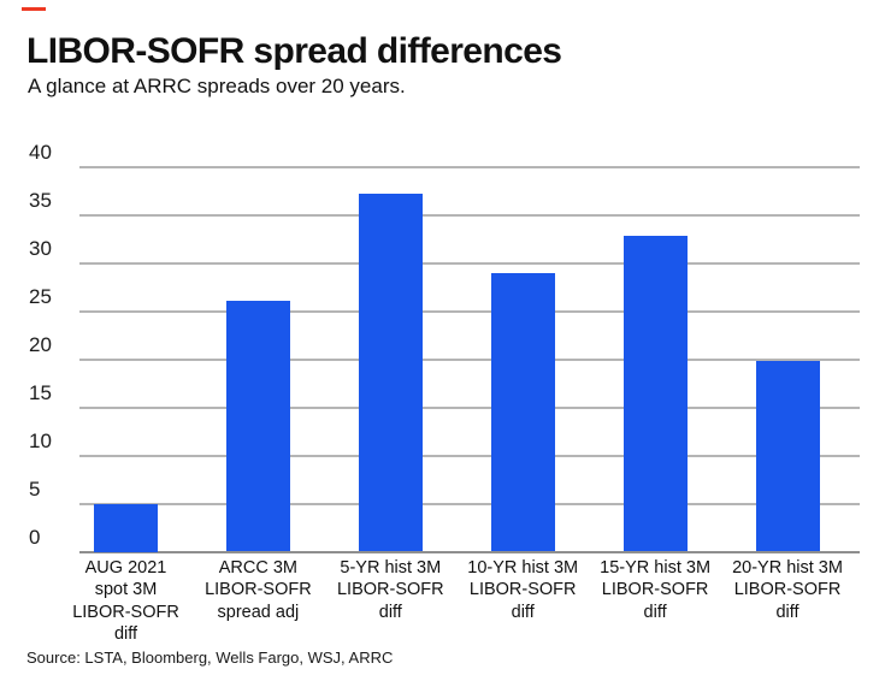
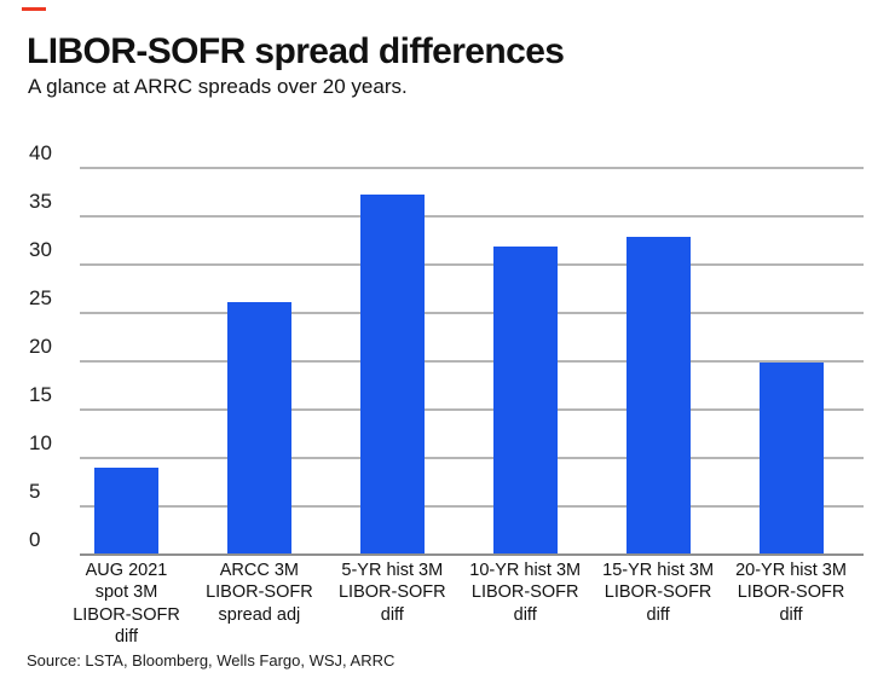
AUG 2021 spot 3M LIBOR-SOFR diff: 5 -> 9
10-YR hist 3M LIBOR-SOFR diff: 29 -> 32
